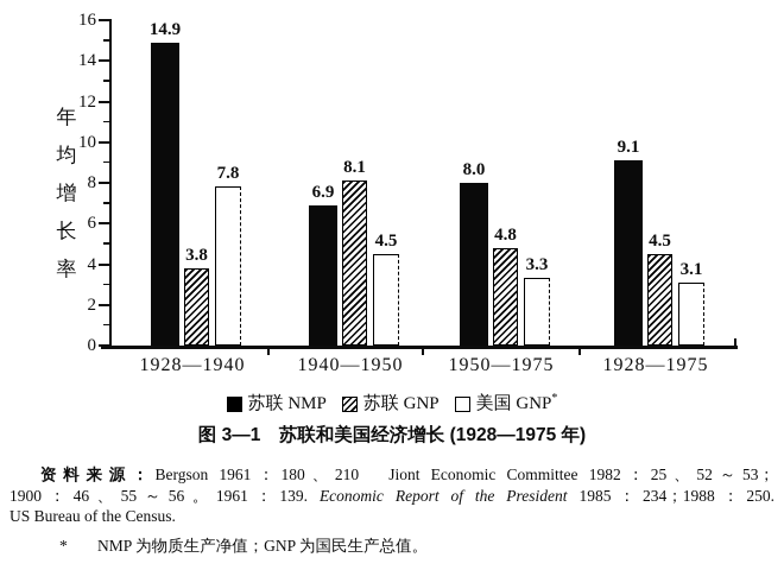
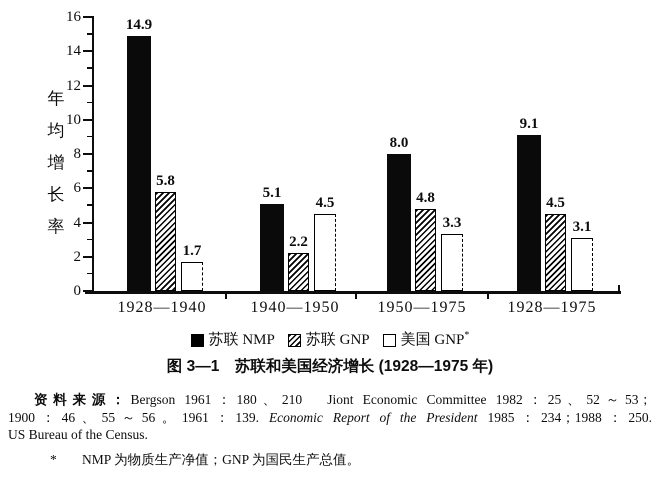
苏联 GNP/1928—1940: 3.8 -> 5.8
美国 GNP/1928—1940: 7.8 -> 1.7
苏联 NMP/1940—1950: 6.9 -> 5.1
苏联 GNP/1940—1950: 8.1 -> 2.2
